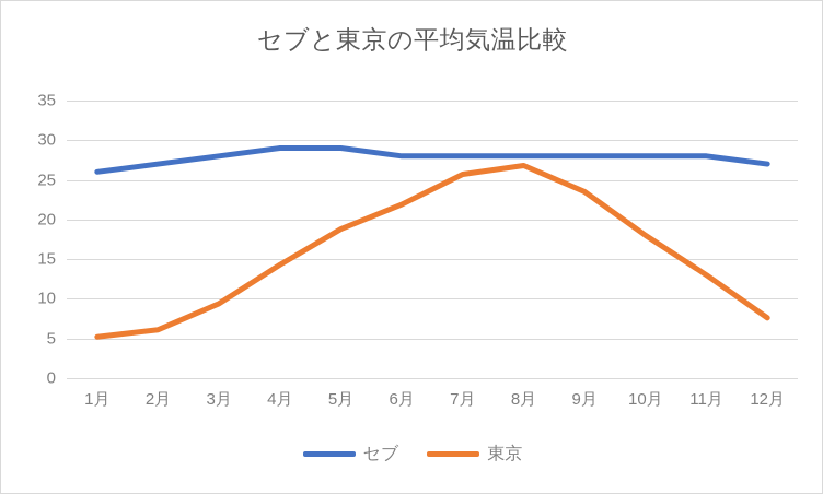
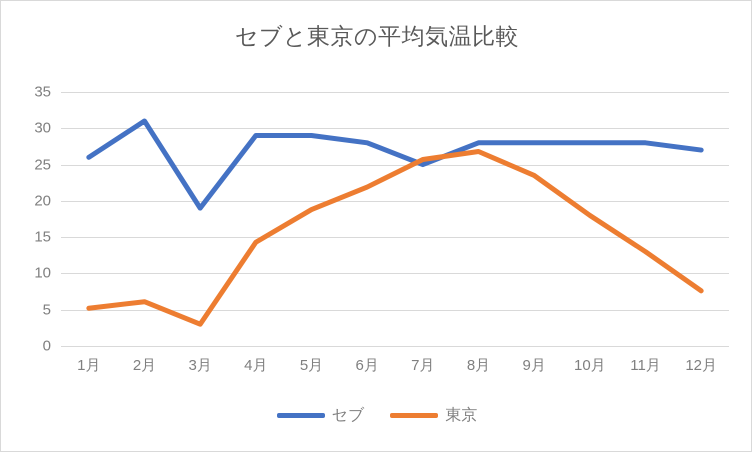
セブ/2月: 27 -> 31
セブ/3月: 28 -> 19
東京/3月: 9 -> 3
セブ/7月: 28 -> 25
